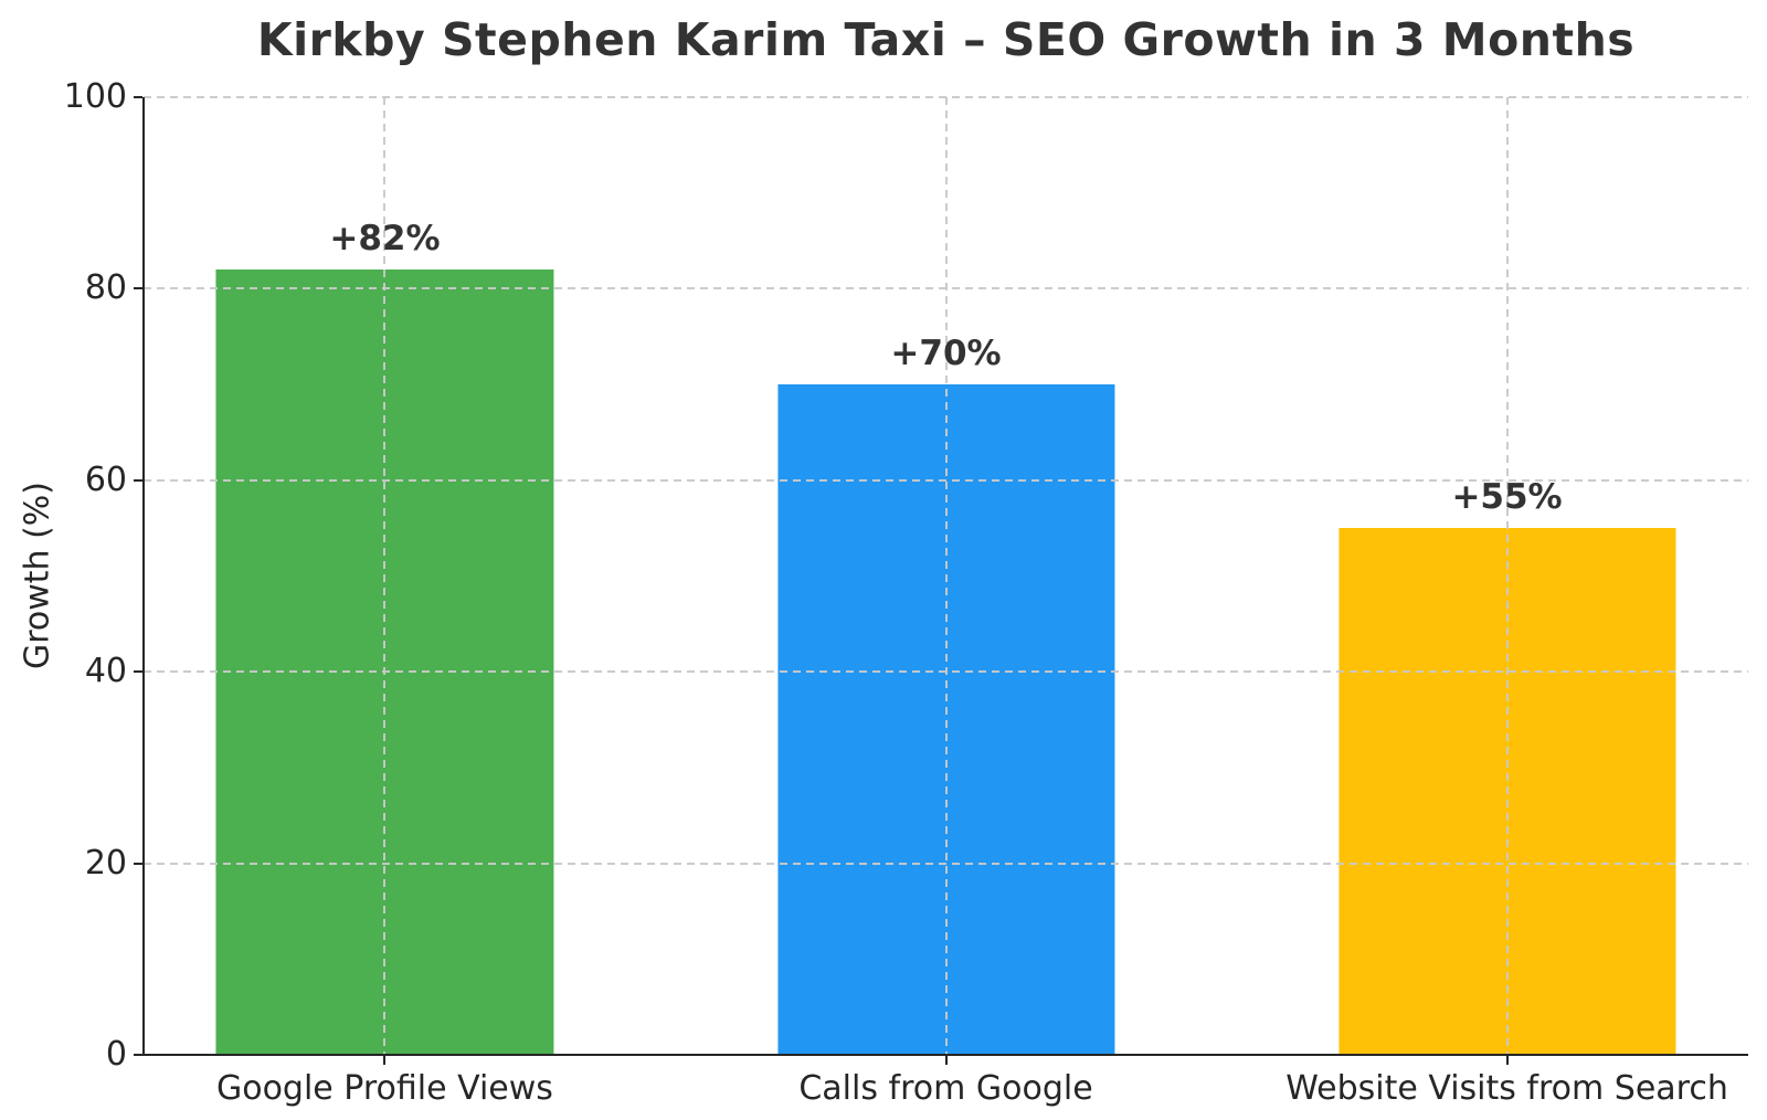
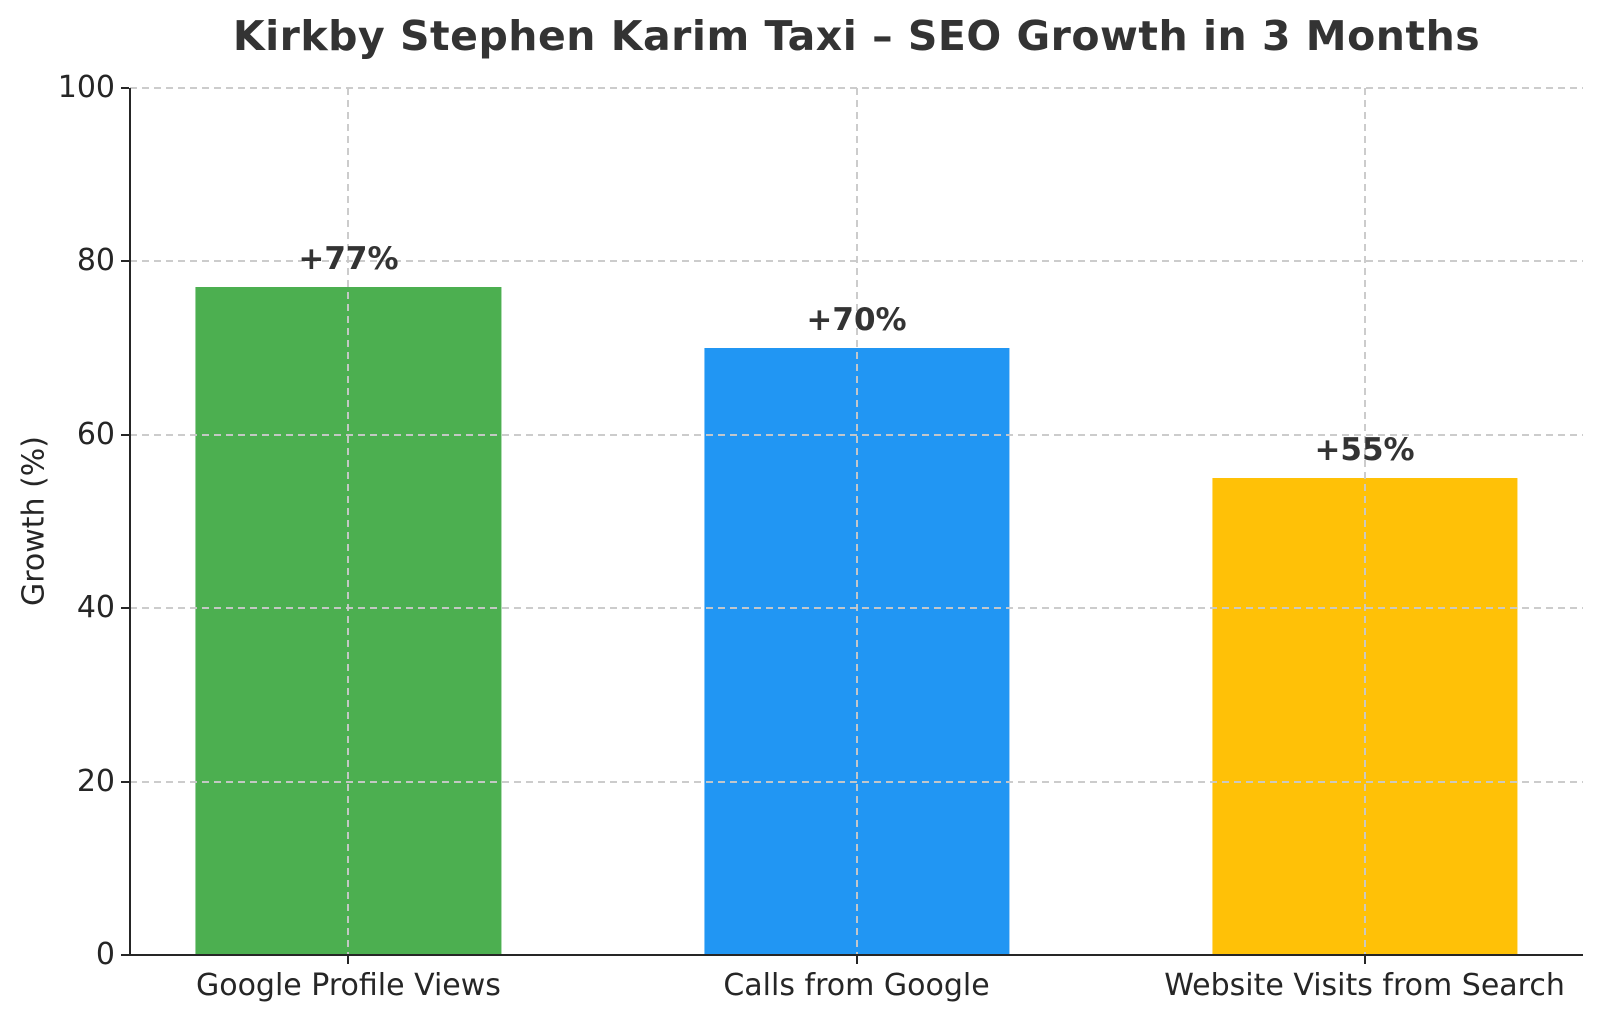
Google Profile Views: +82% -> +77%
